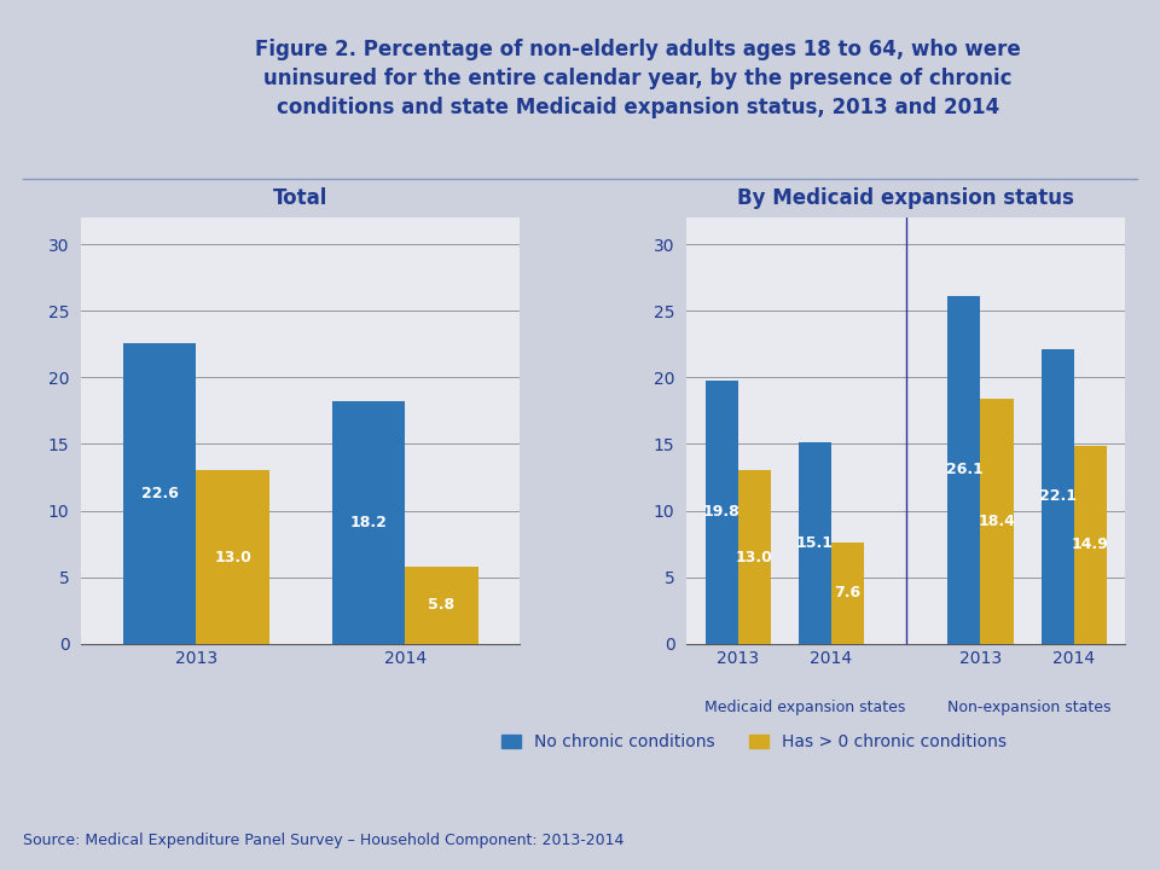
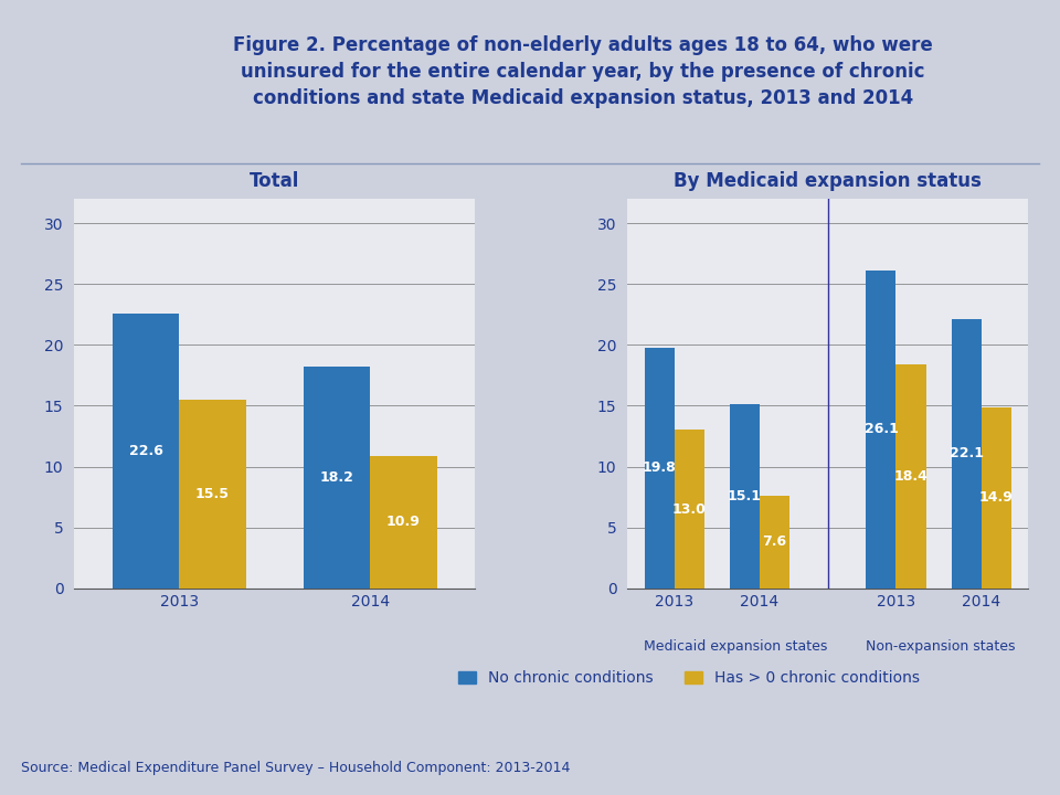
Total/Has > 0 chronic conditions/2013: 13.0 -> 15.5
Total/Has > 0 chronic conditions/2014: 5.8 -> 10.9
